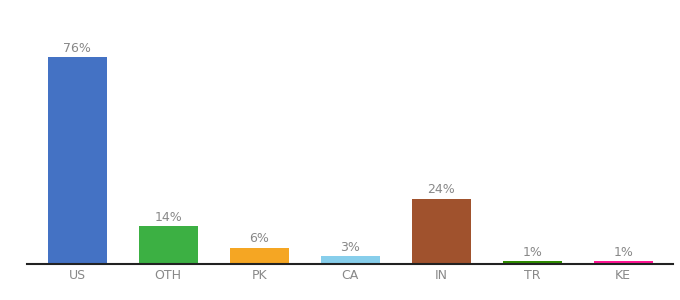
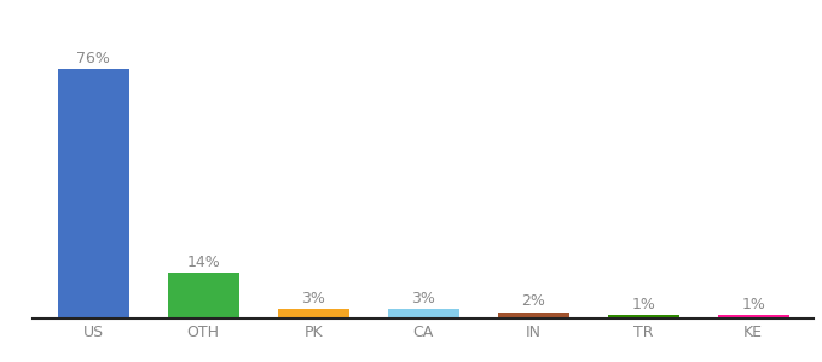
PK: 6% -> 3%
IN: 24% -> 2%
